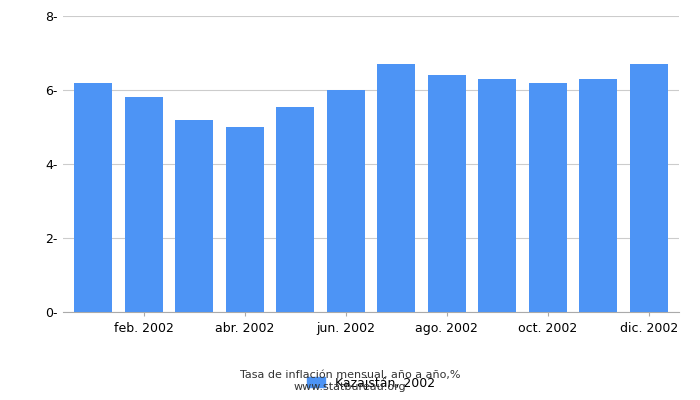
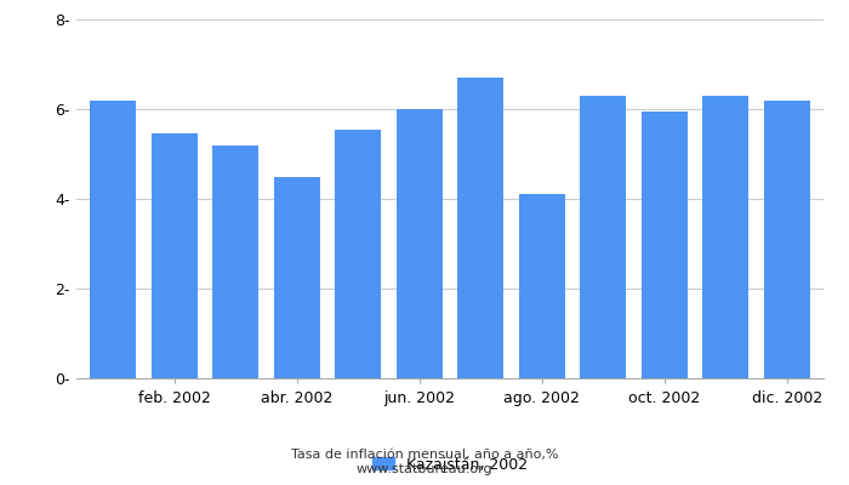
feb. 2002: 5.80- -> 5.45-
abr. 2002: 5.00- -> 4.50-
ago. 2002: 6.40- -> 4.10-
oct. 2002: 6.20- -> 5.95-
dic. 2002: 6.70- -> 6.20-
